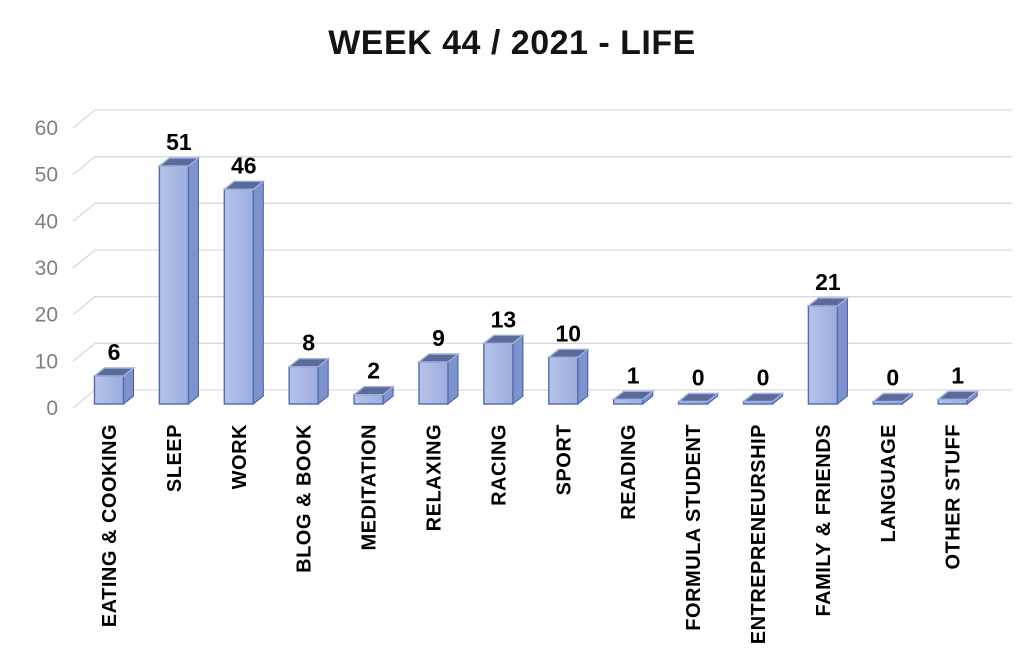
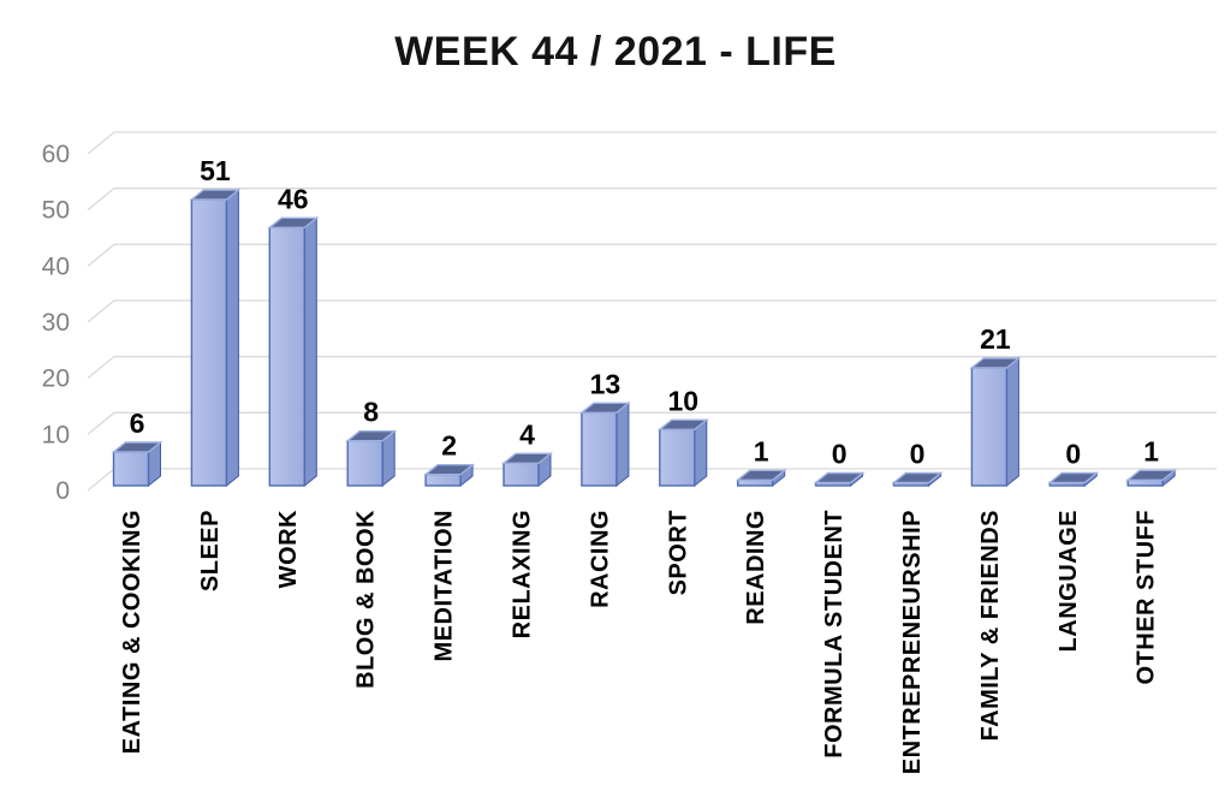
RELAXING: 9 -> 4
